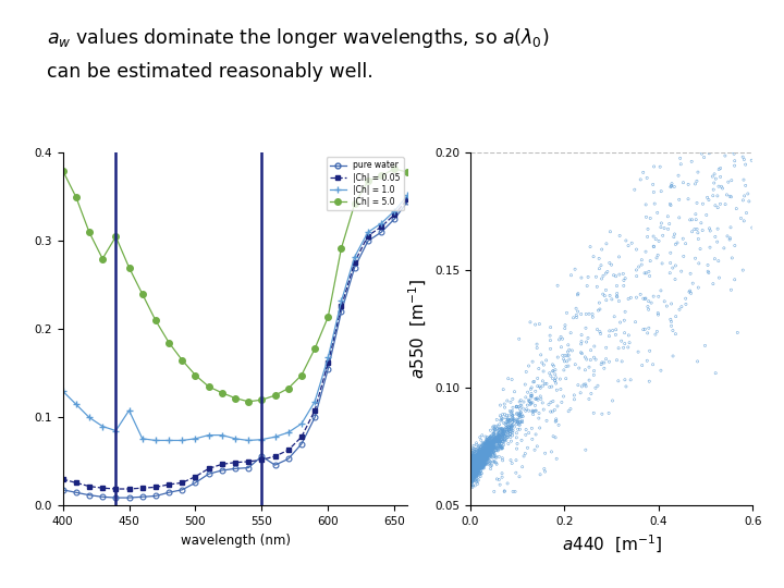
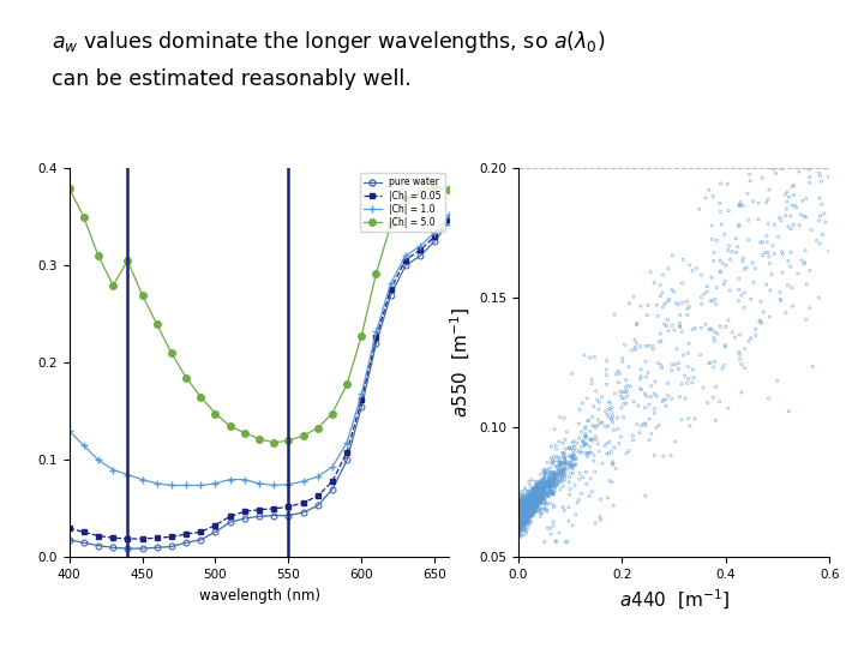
|Ch| = 1.0/450: 0.108 -> 0.080
pure water/550: 0.056 -> 0.043
|Ch| = 5.0/600: 0.214 -> 0.228
